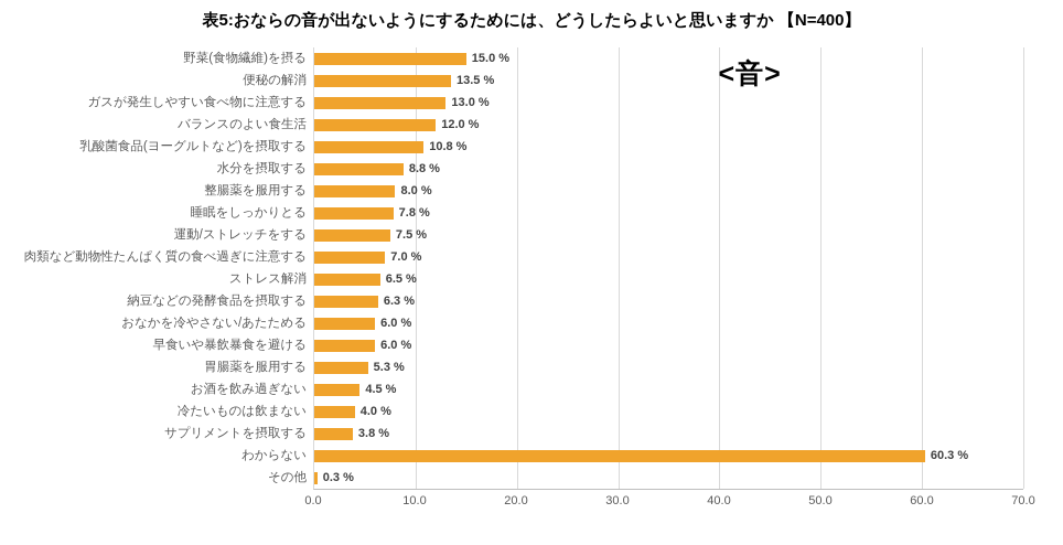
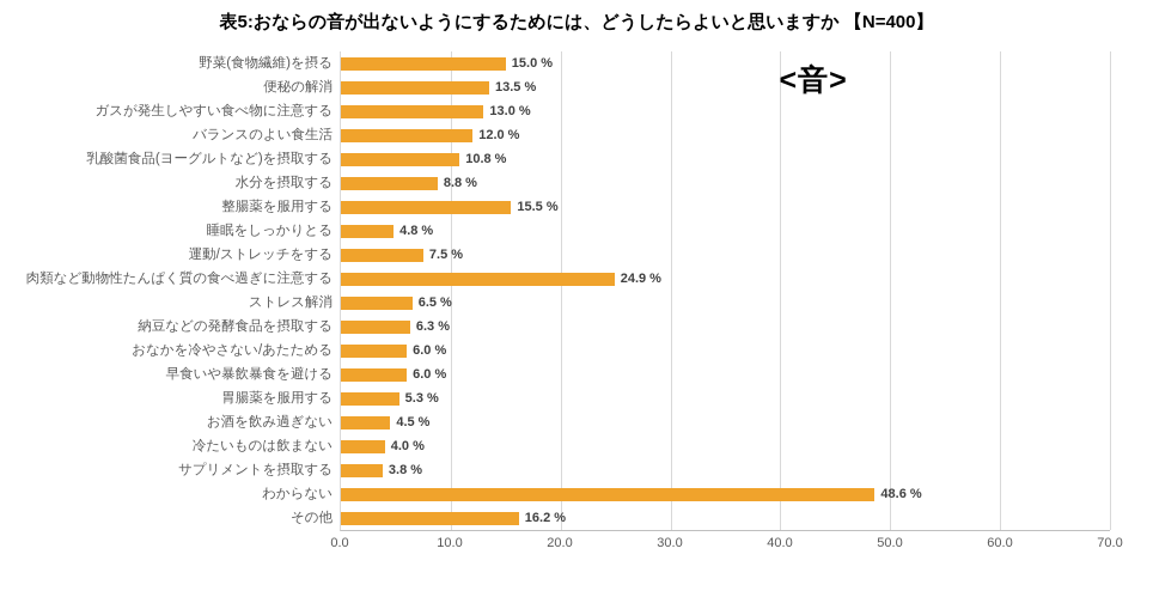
整腸薬を服用する: 8.0 -> 15.5
睡眠をしっかりとる: 7.8 -> 4.8
肉類など動物性たんぱく質の食べ過ぎに注意する: 7.0 -> 24.9
わからない: 60.3 -> 48.6
その他: 0.3 -> 16.2
